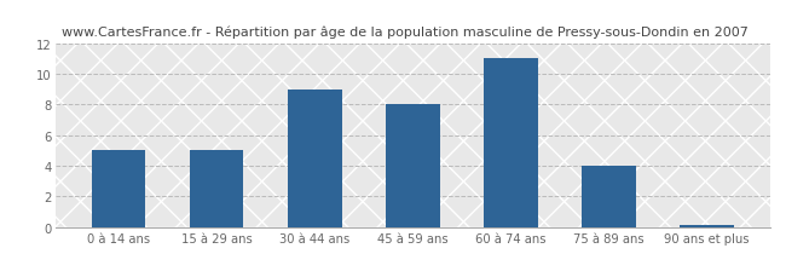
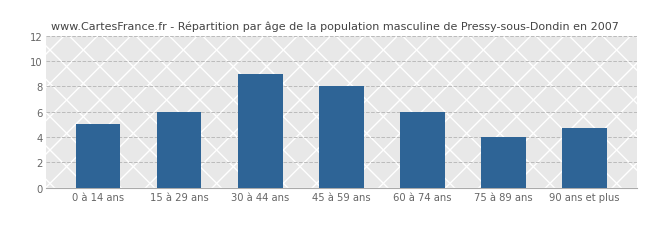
15 à 29 ans: 5.0 -> 6.0
60 à 74 ans: 11.0 -> 6.0
90 ans et plus: 0.1 -> 4.7
